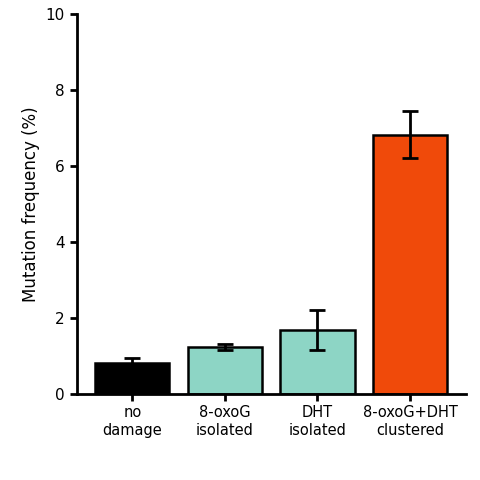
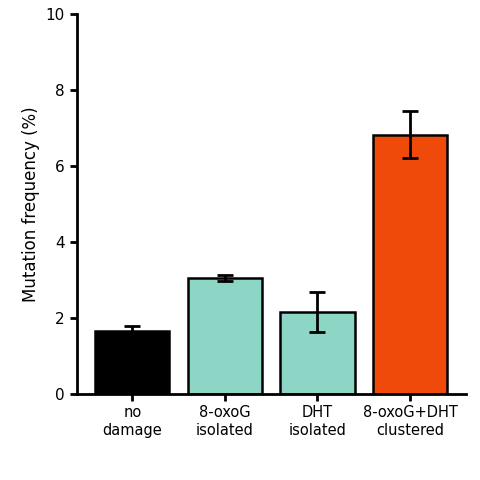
no damage: 0.82 -> 1.65
8-oxoG isolated: 1.22 -> 3.05
DHT isolated: 1.68 -> 2.15
